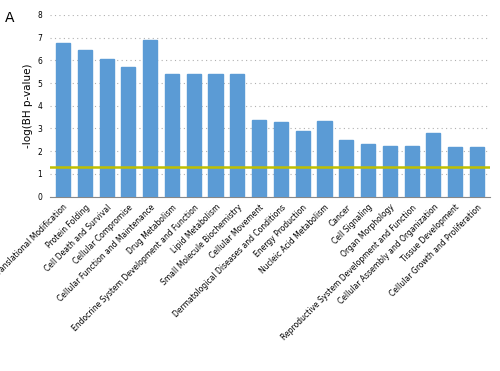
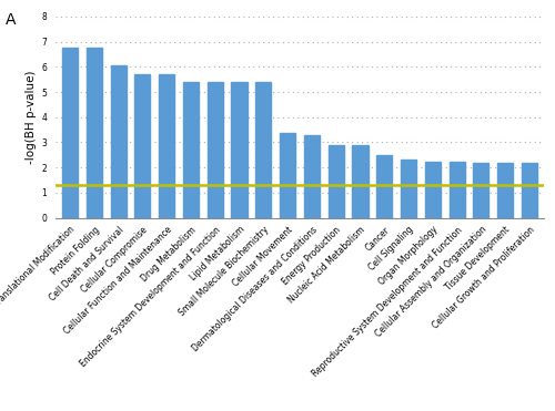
Protein Folding: 6.45 -> 6.75
Cellular Function and Maintenance: 6.90 -> 5.70
Nucleic Acid Metabolism: 3.35 -> 2.88
Cellular Assembly and Organization: 2.80 -> 2.20
